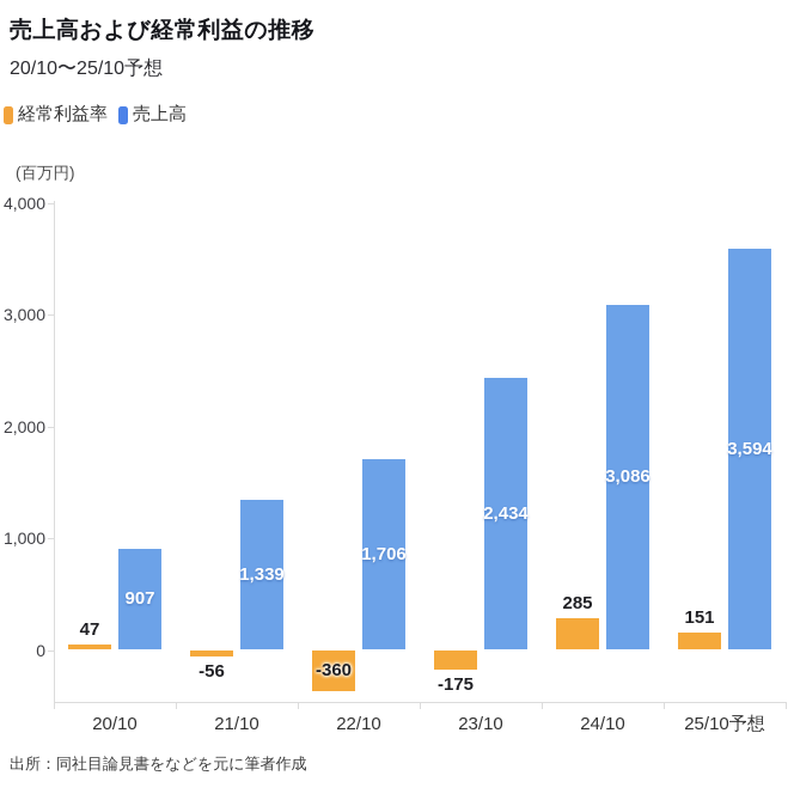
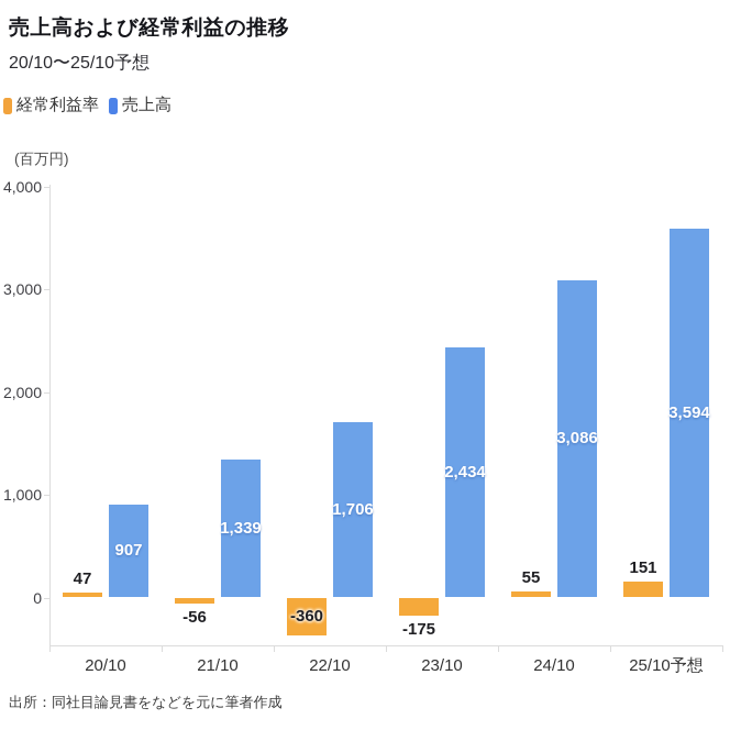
経常利益率/24/10: 285 -> 55
